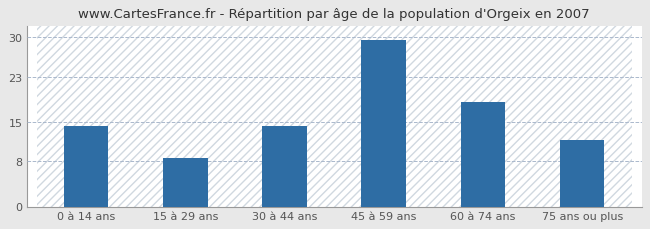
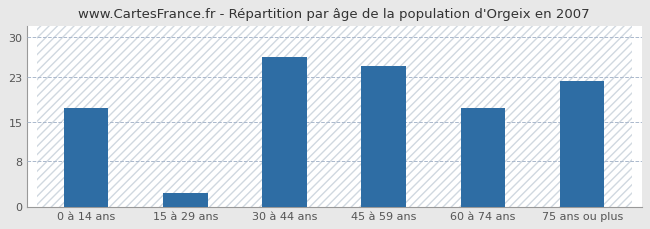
0 à 14 ans: 14.3 -> 17.4
15 à 29 ans: 8.6 -> 2.4
30 à 44 ans: 14.3 -> 26.4
45 à 59 ans: 29.4 -> 24.8
60 à 74 ans: 18.5 -> 17.4
75 ans ou plus: 11.8 -> 22.2
